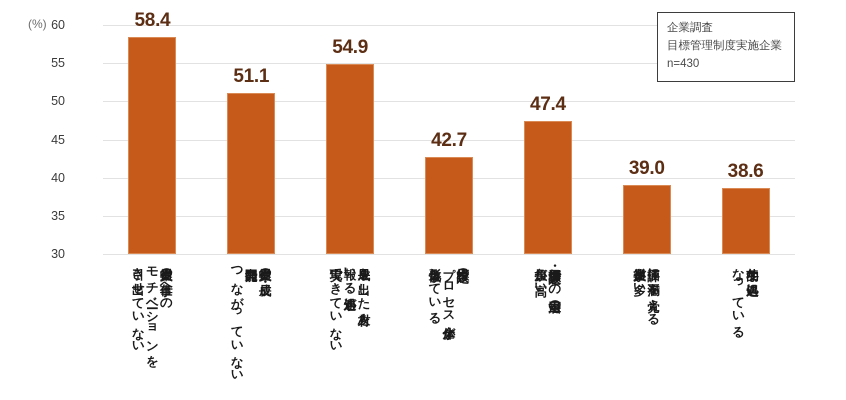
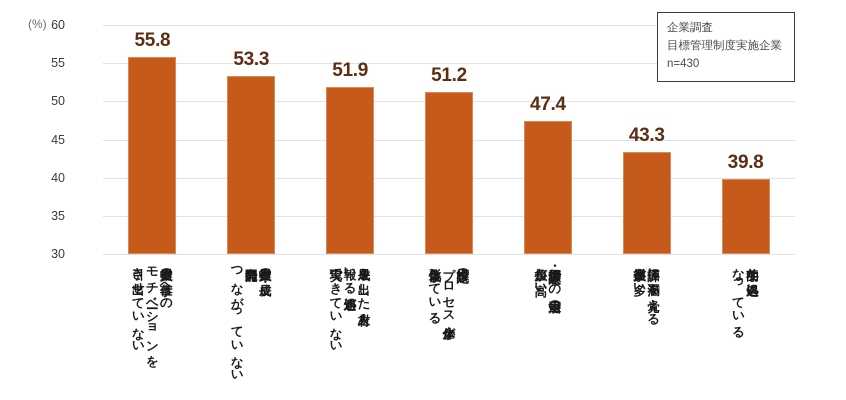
従業員の仕事へのモチベーションを引き出せていない: 58.4 -> 55.8
従業員の成長・能力開発につながっていない: 51.1 -> 53.3
成果を出した人材を報いる処遇が実現できていない: 54.9 -> 51.9
目標設定のプロセス全体が形骸化している: 42.7 -> 51.2
評価に不満を覚える従業員が多い: 39.0 -> 43.3
年功的な処遇になっている: 38.6 -> 39.8
